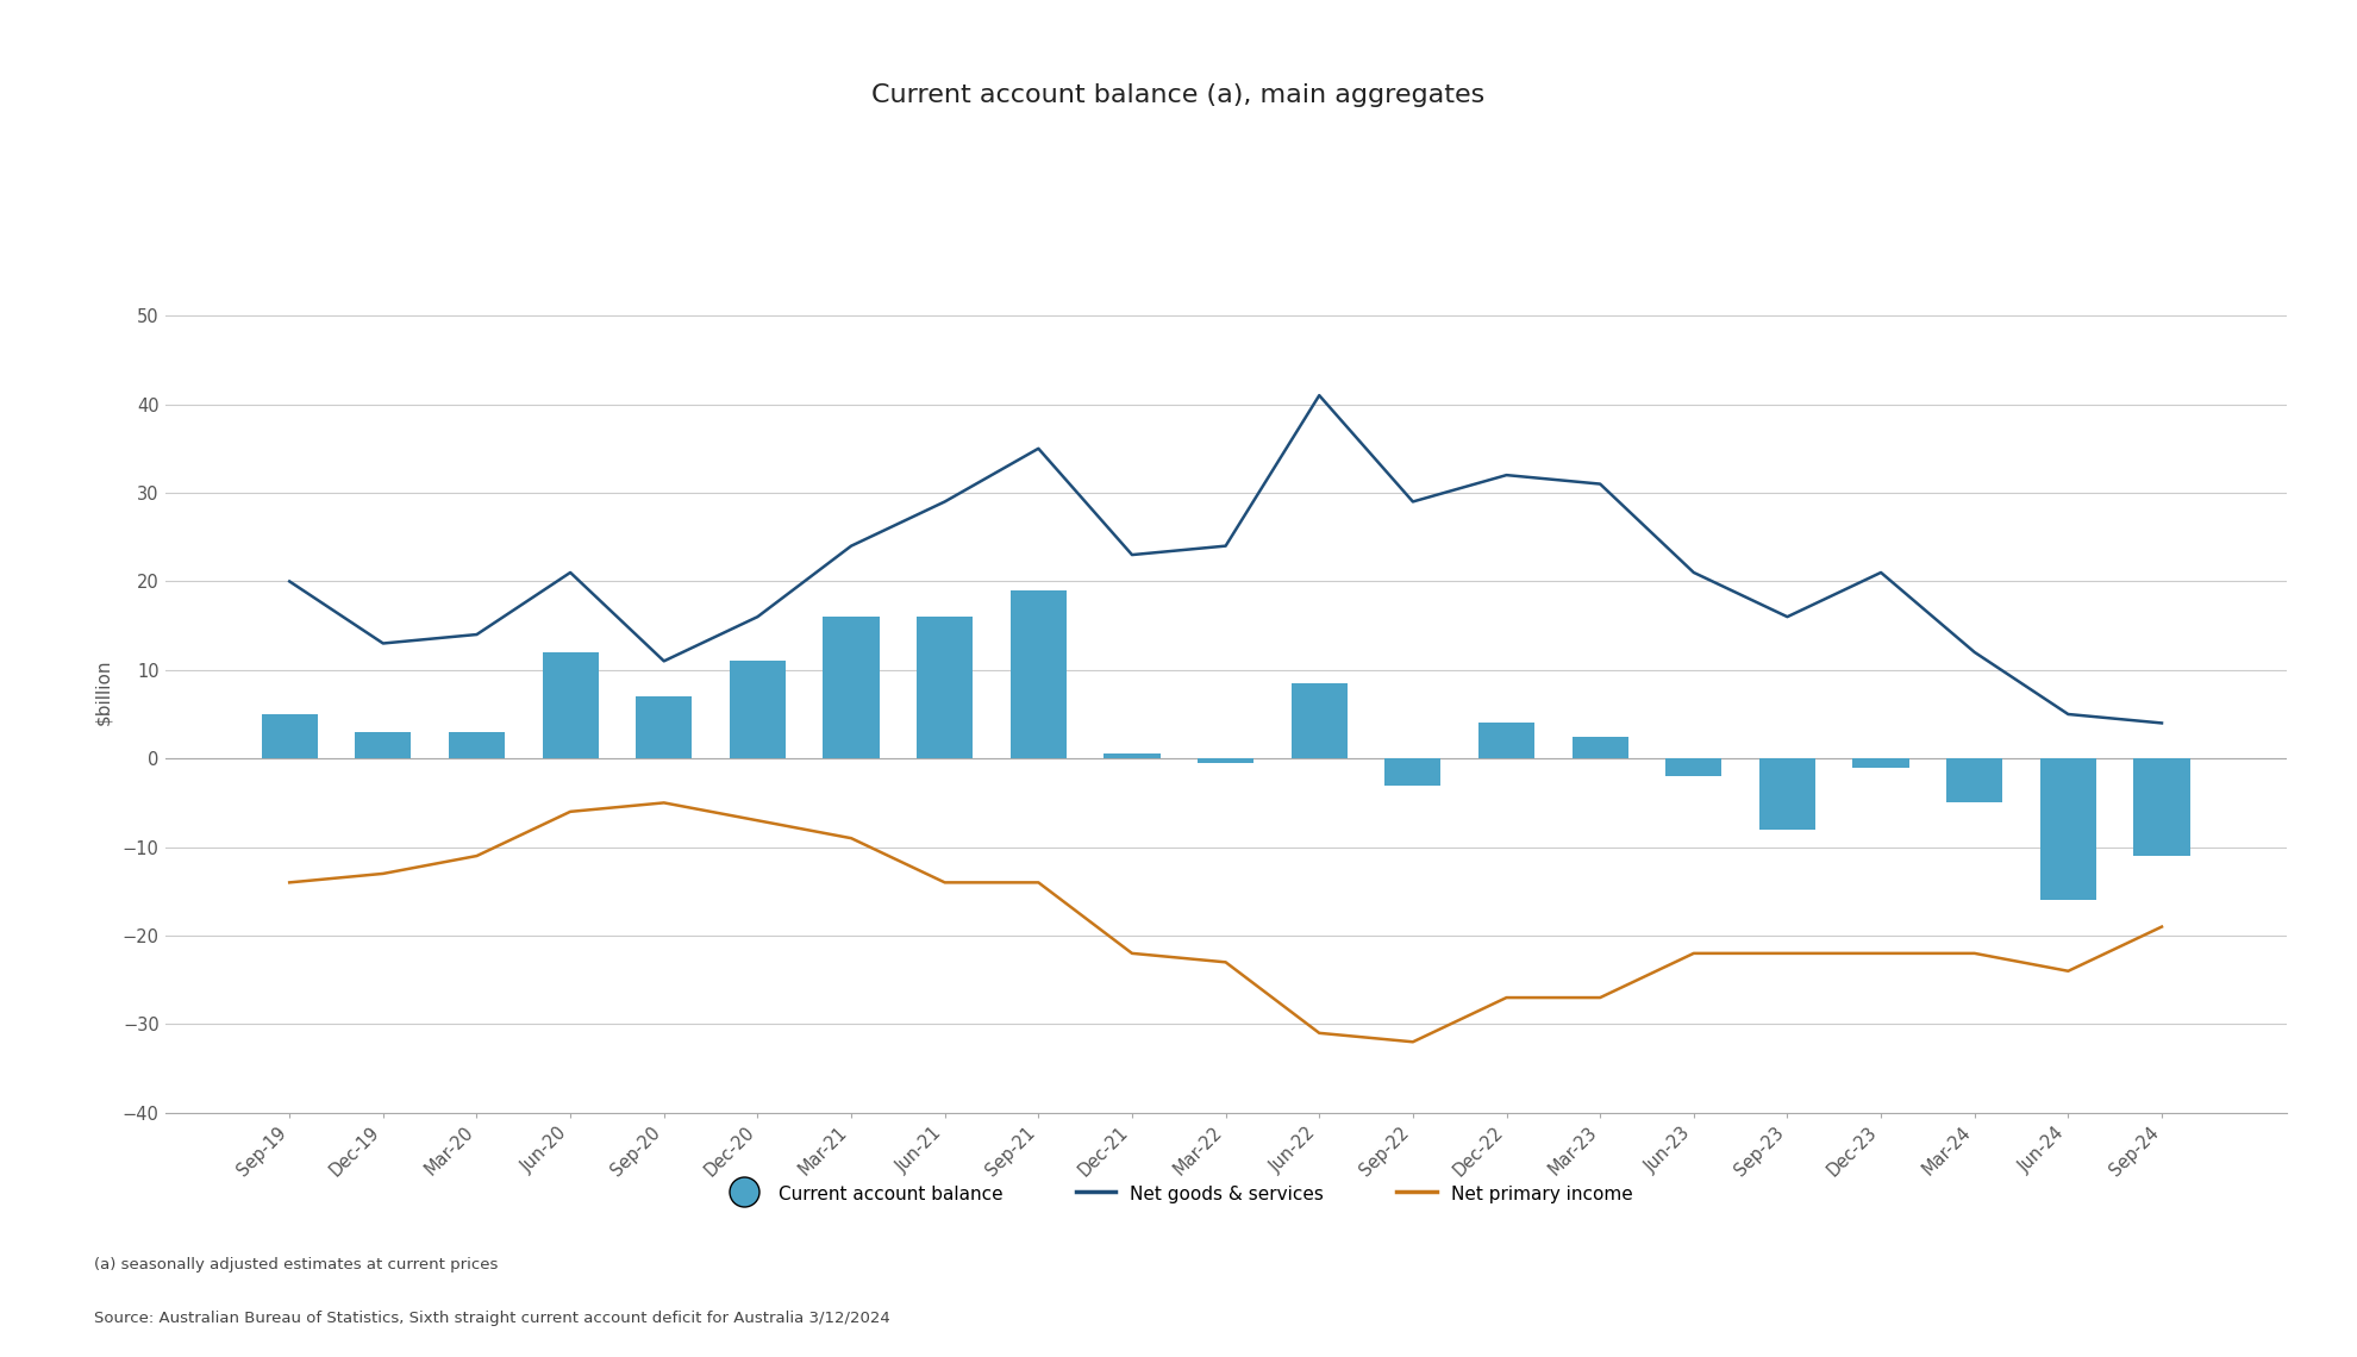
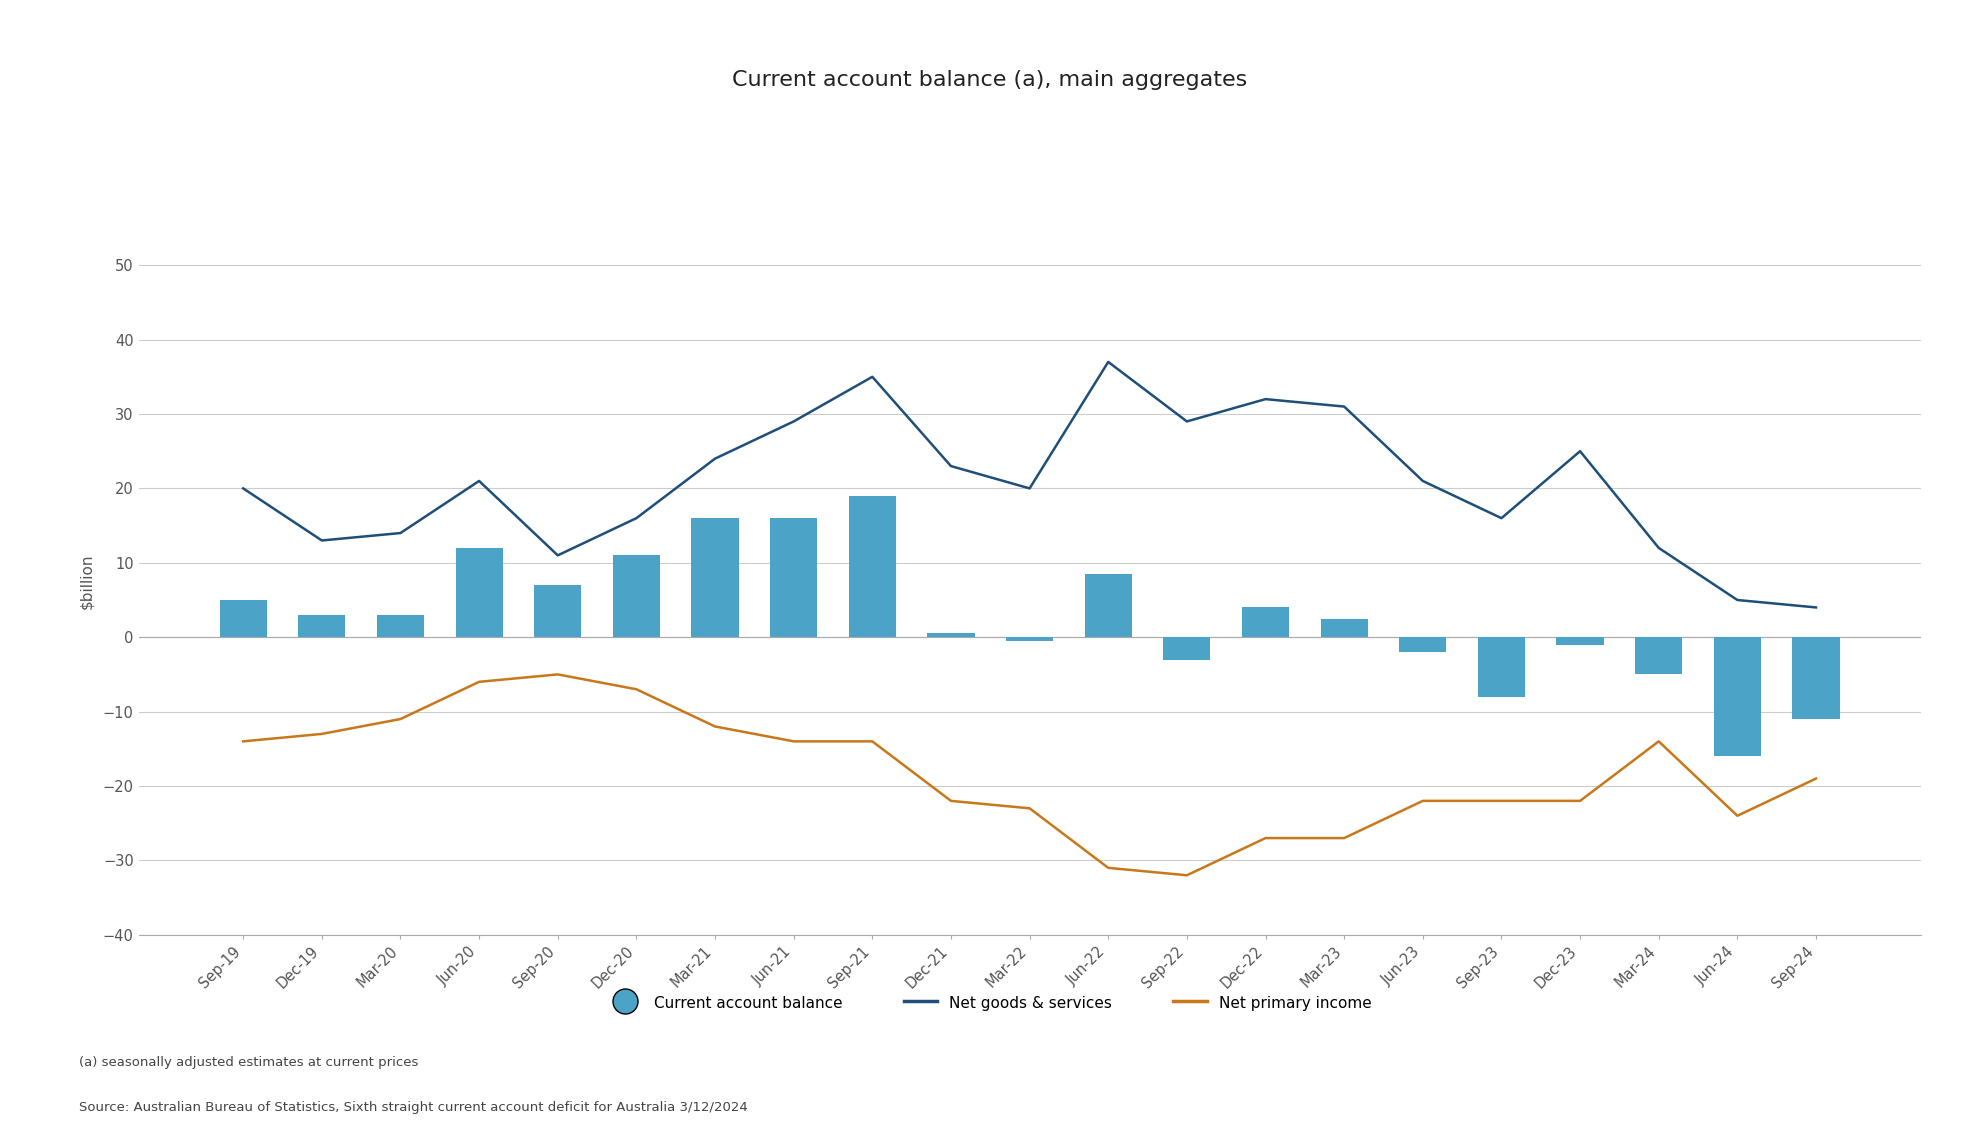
Net primary income/Mar-21: -9 -> -12
Net goods & services/Mar-22: 24 -> 20
Net goods & services/Jun-22: 41 -> 37
Net goods & services/Dec-23: 21 -> 25
Net primary income/Mar-24: -22 -> -14
